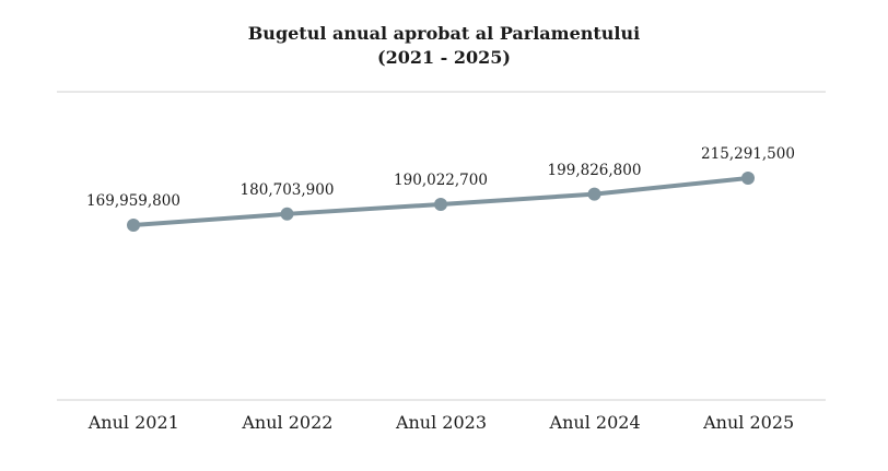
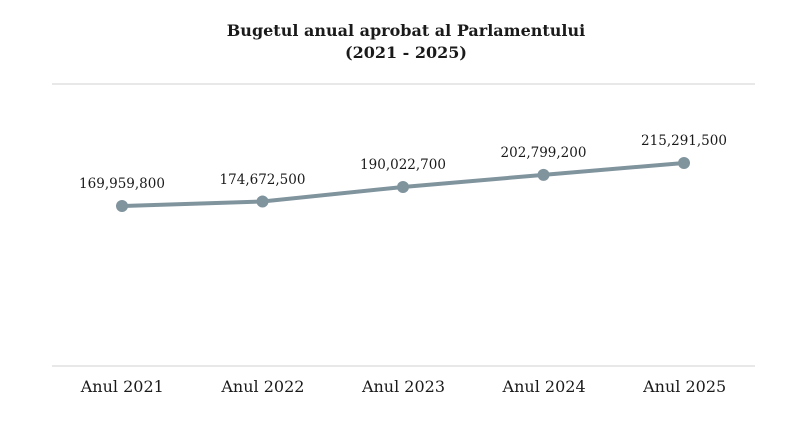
Anul 2022: 180,703,900 -> 174,672,500
Anul 2024: 199,826,800 -> 202,799,200
